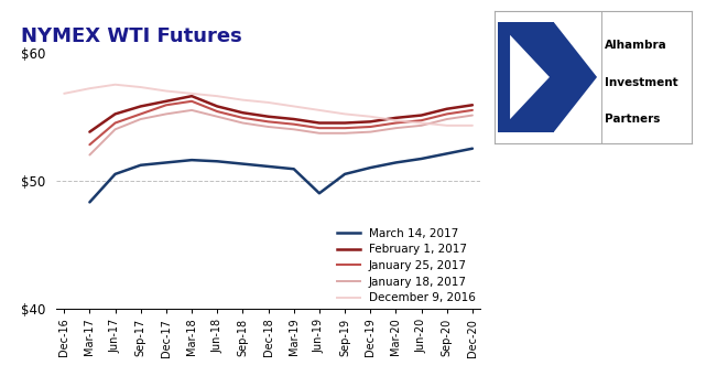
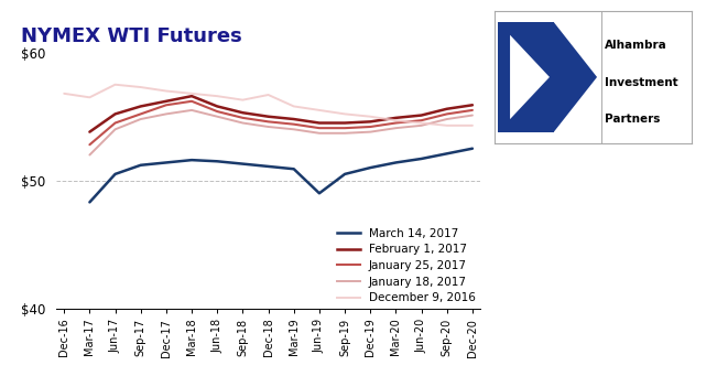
December 9, 2016/Mar-17: $57.2 -> $56.5
December 9, 2016/Dec-18: $56.1 -> $56.7
